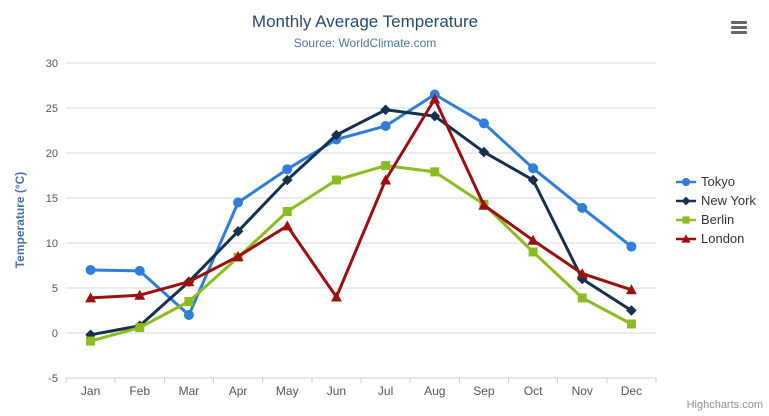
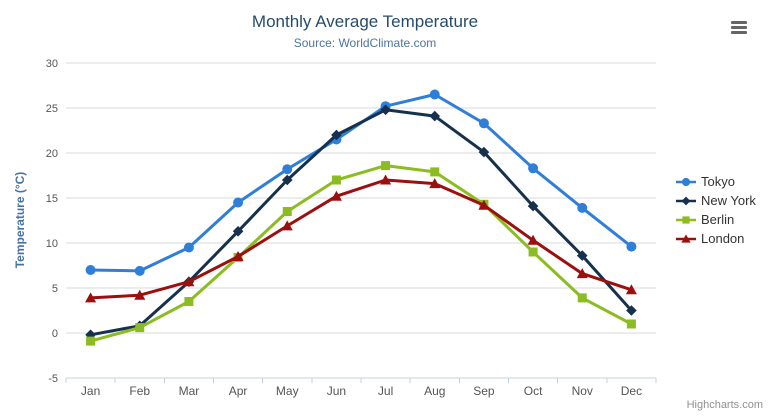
Tokyo/Mar: 2 -> 10
London/Jun: 4 -> 15
Tokyo/Jul: 23 -> 25
London/Aug: 26 -> 17
New York/Oct: 17 -> 14
New York/Nov: 6 -> 9
